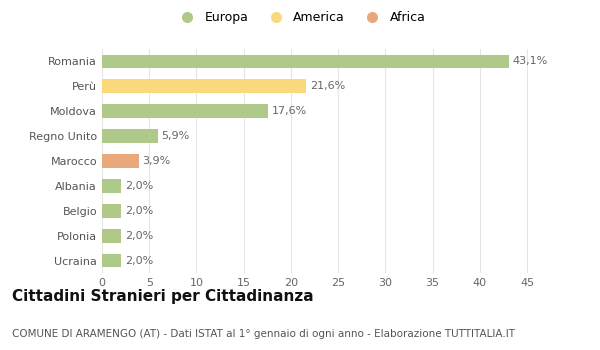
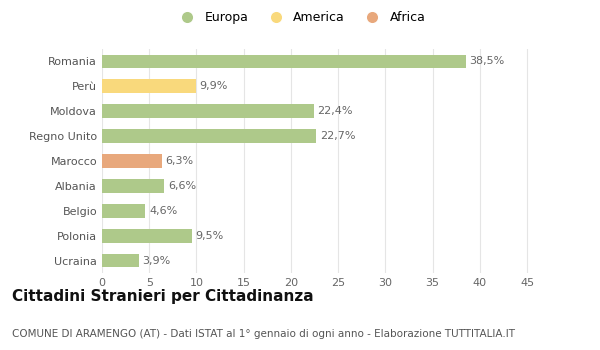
Romania: 43,1% -> 38,5%
Perù: 21,6% -> 9,9%
Moldova: 17,6% -> 22,4%
Regno Unito: 5,9% -> 22,7%
Marocco: 3,9% -> 6,3%
Albania: 2,0% -> 6,6%
Belgio: 2,0% -> 4,6%
Polonia: 2,0% -> 9,5%
Ucraina: 2,0% -> 3,9%
